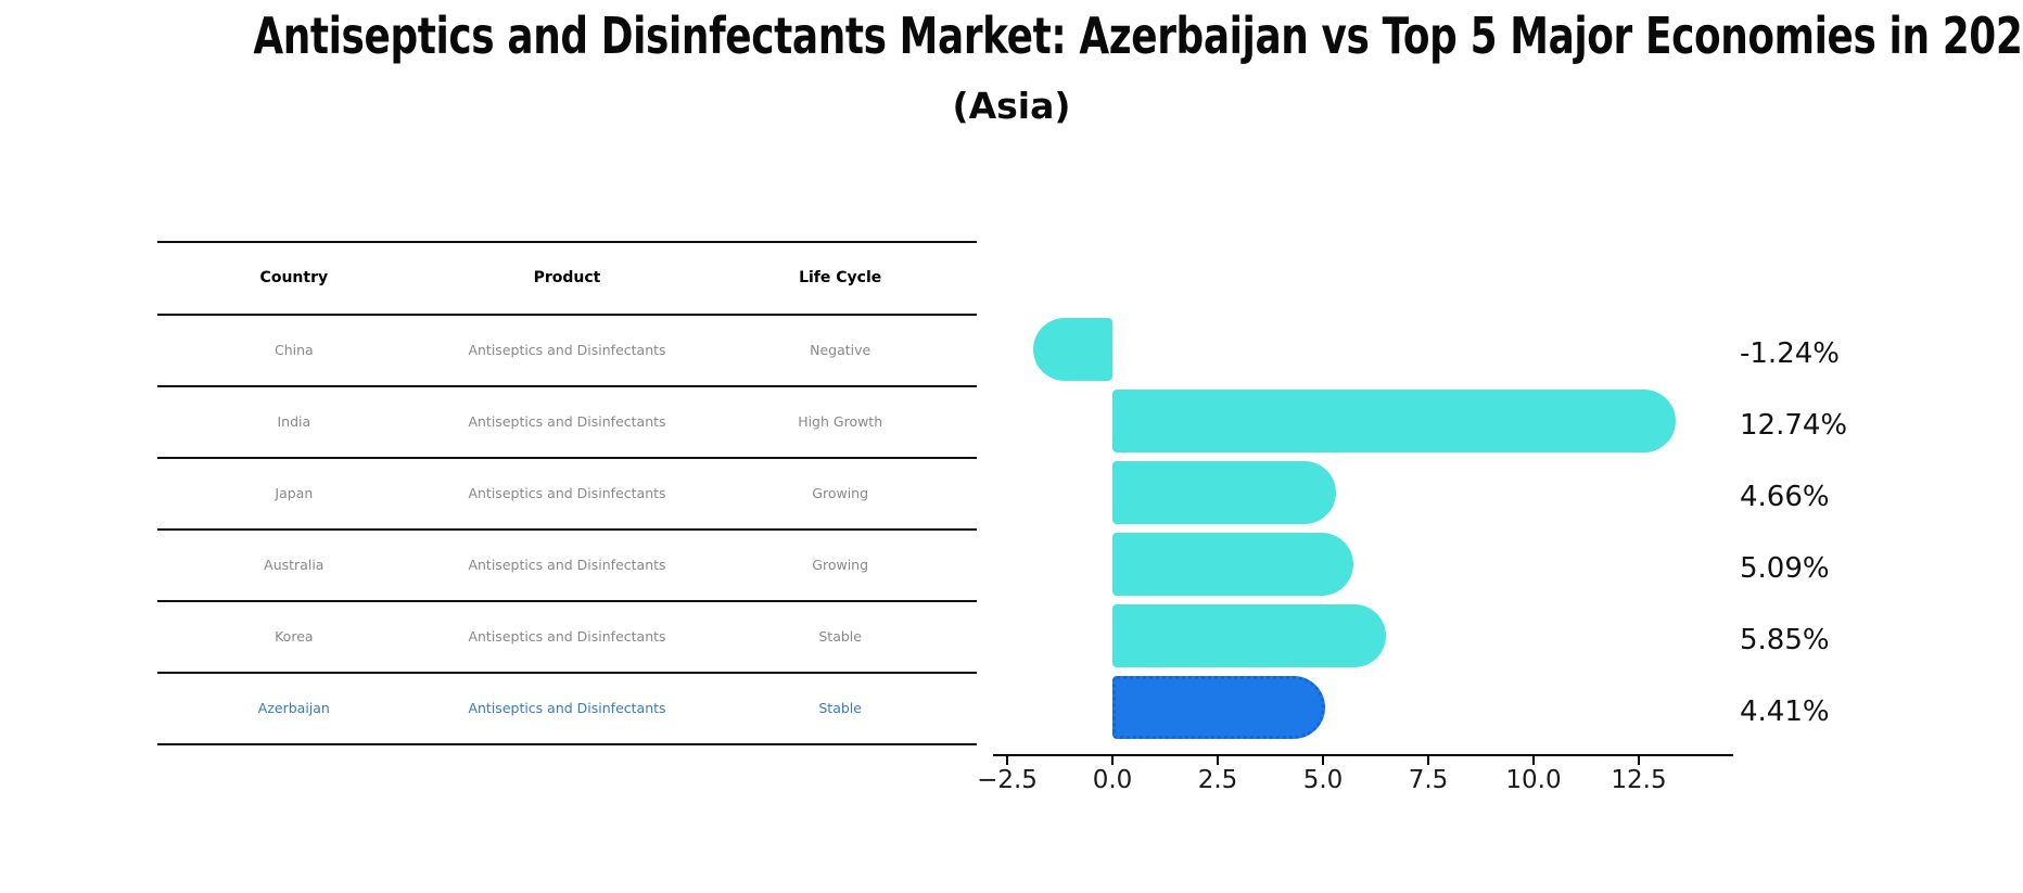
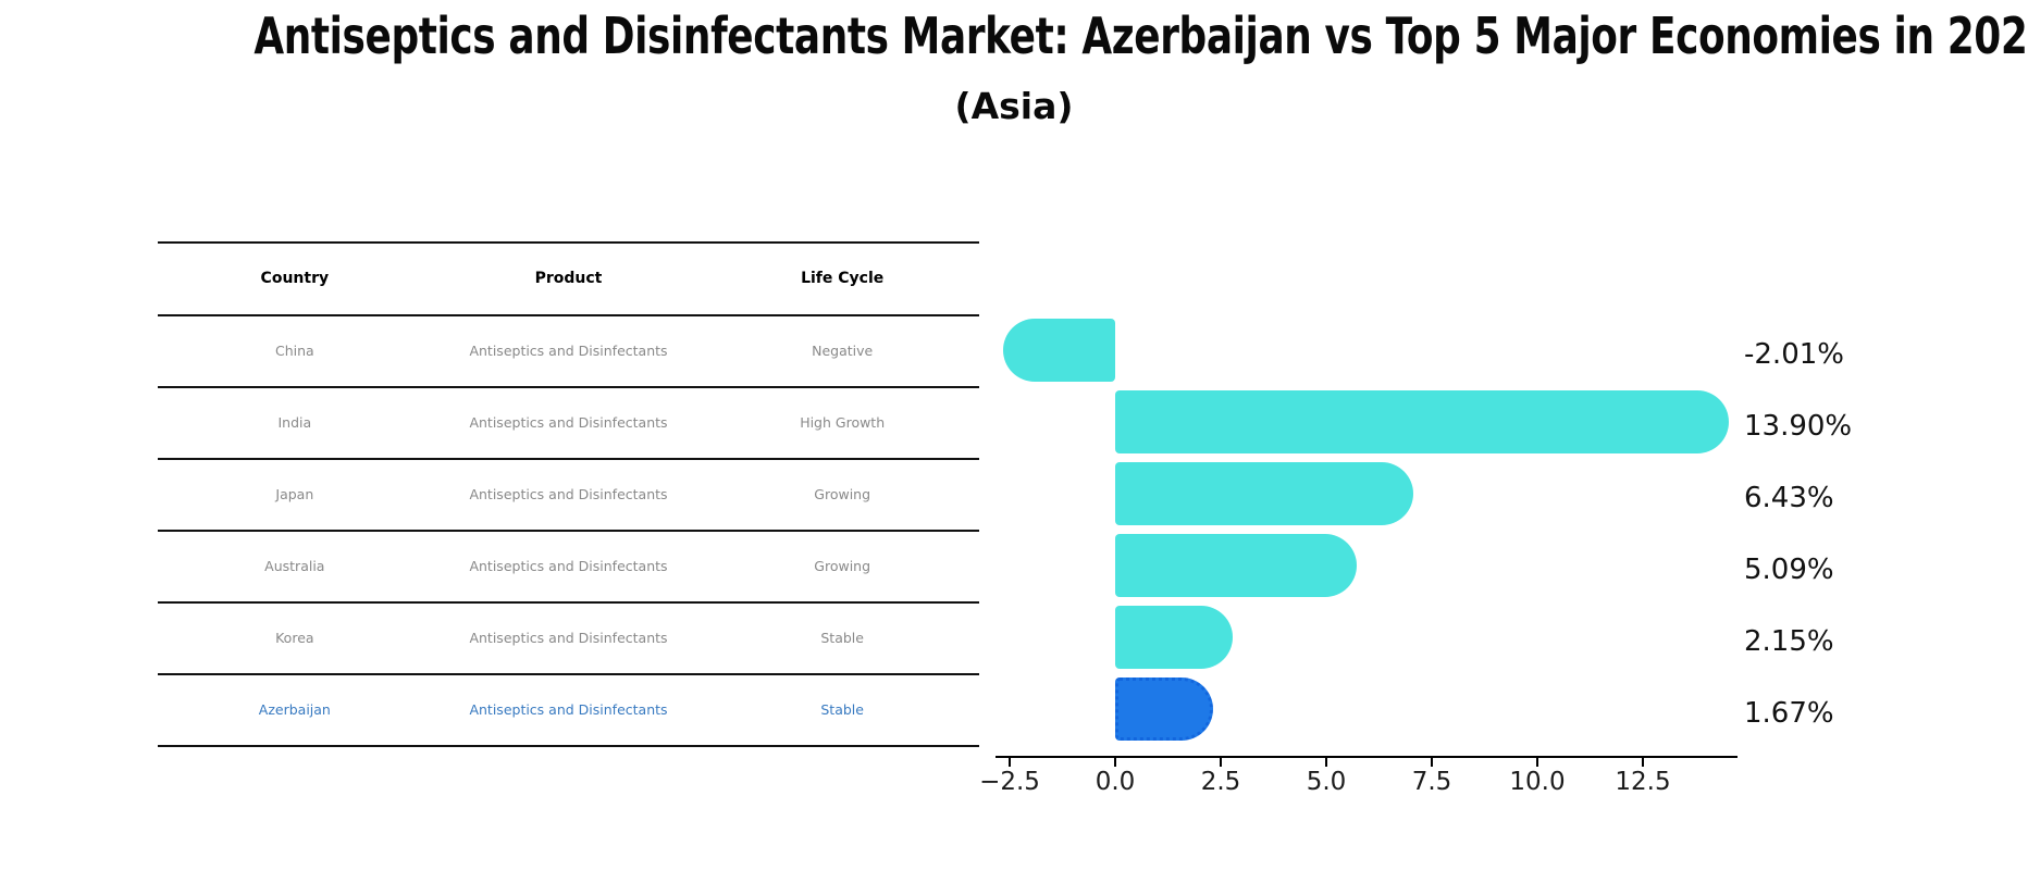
China: -1.24% -> -2.01%
India: 12.74% -> 13.90%
Japan: 4.66% -> 6.43%
Korea: 5.85% -> 2.15%
Azerbaijan: 4.41% -> 1.67%
